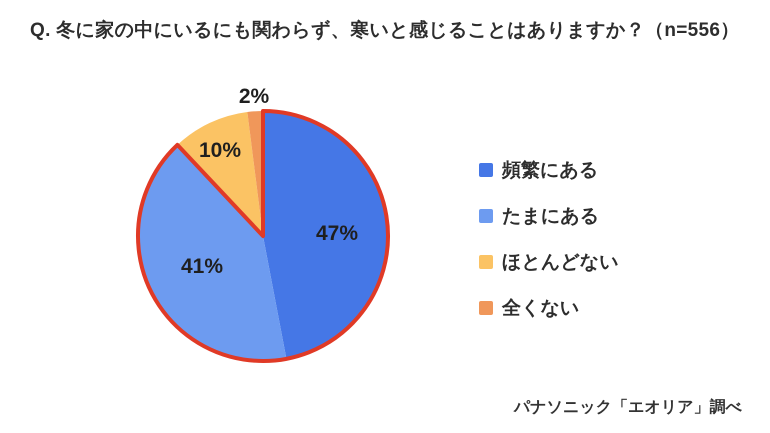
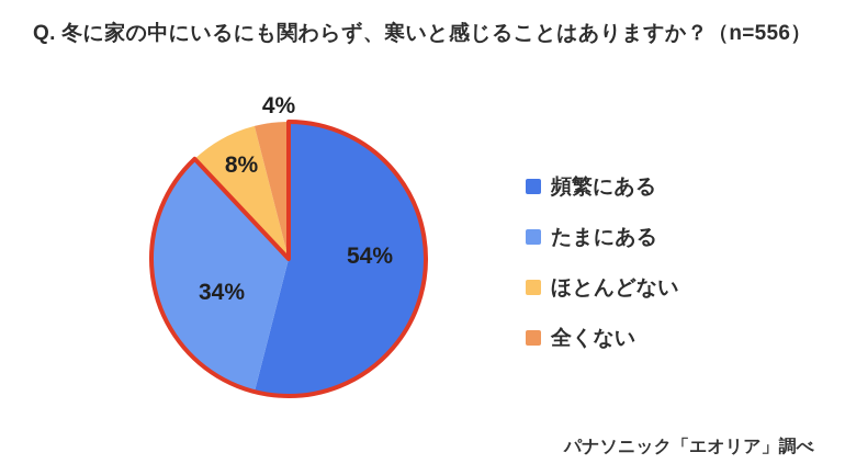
頻繁にある: 47% -> 54%
たまにある: 41% -> 34%
ほとんどない: 10% -> 8%
全くない: 2% -> 4%
